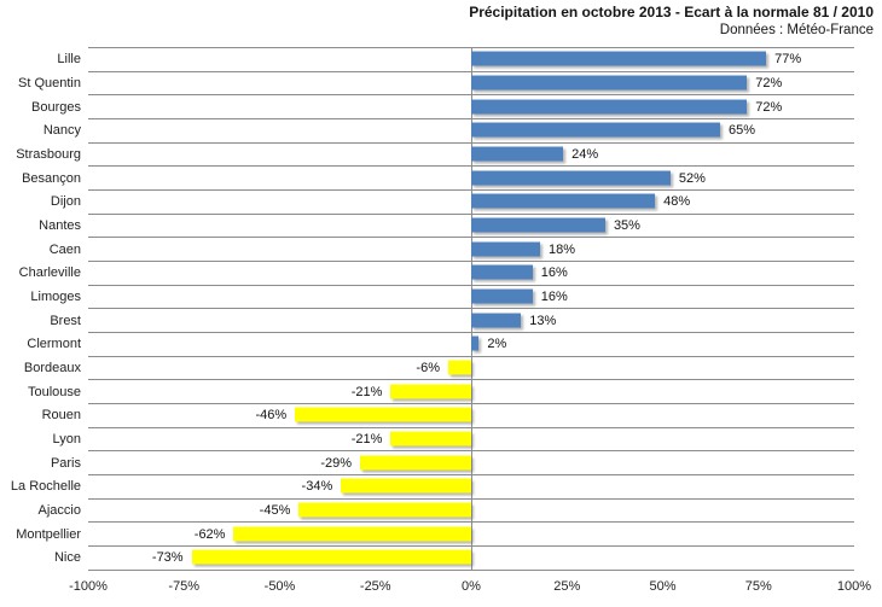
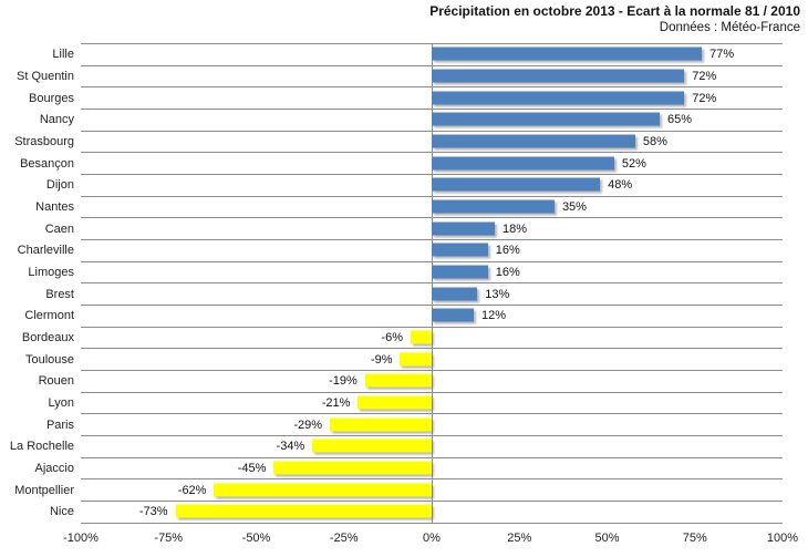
Strasbourg: 24% -> 58%
Clermont: 2% -> 12%
Toulouse: -21% -> -9%
Rouen: -46% -> -19%
